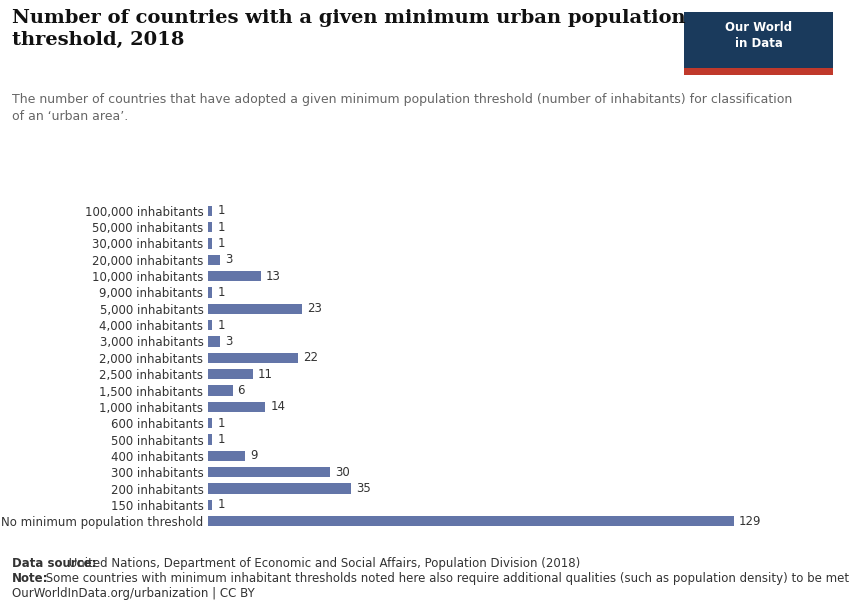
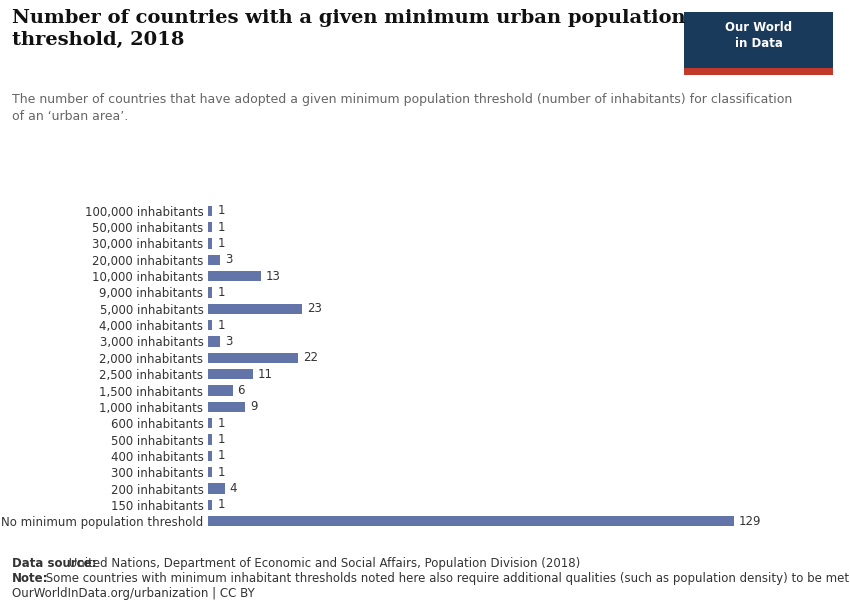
1,000 inhabitants: 14 -> 9
400 inhabitants: 9 -> 1
300 inhabitants: 30 -> 1
200 inhabitants: 35 -> 4
